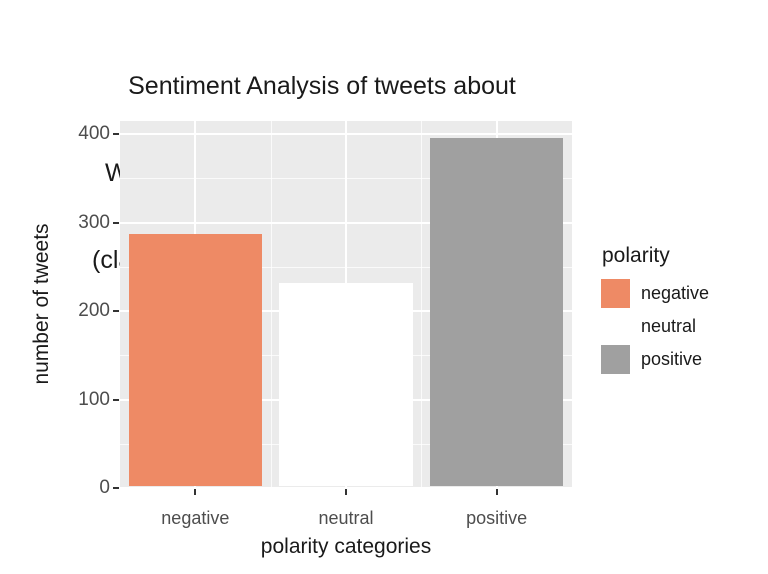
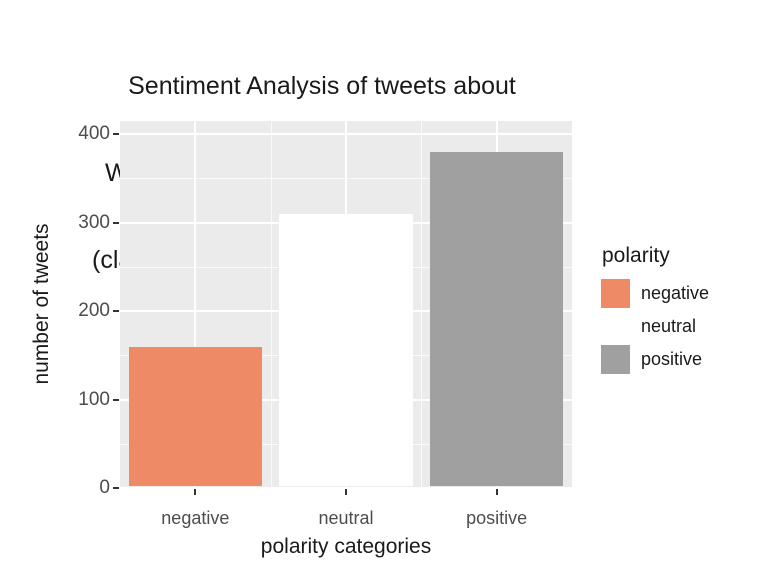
negative: 290 -> 160
neutral: 230 -> 310
positive: 400 -> 380
